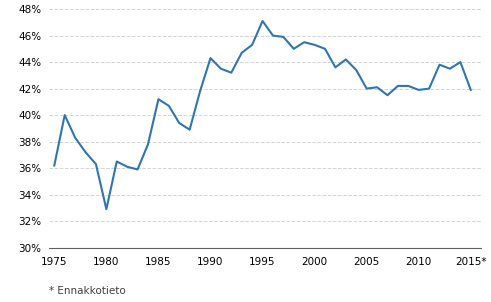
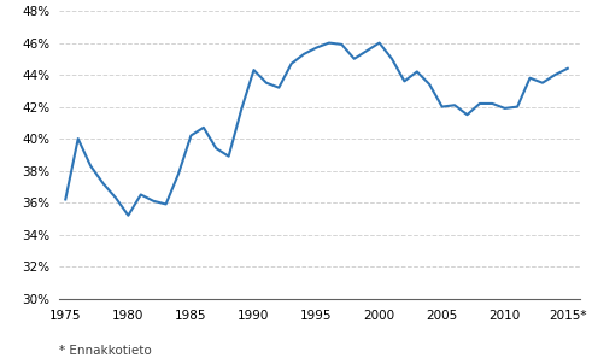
1980: 32.9% -> 35.2%
1985: 41.2% -> 40.2%
1995: 47.1% -> 45.7%
2000: 45.3% -> 46.0%
2015*: 41.9% -> 44.4%
